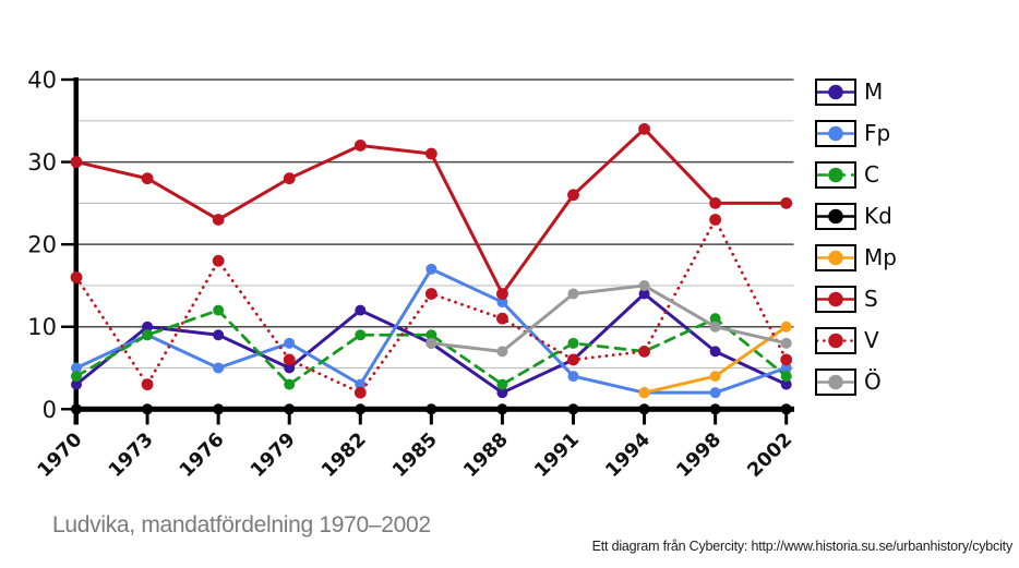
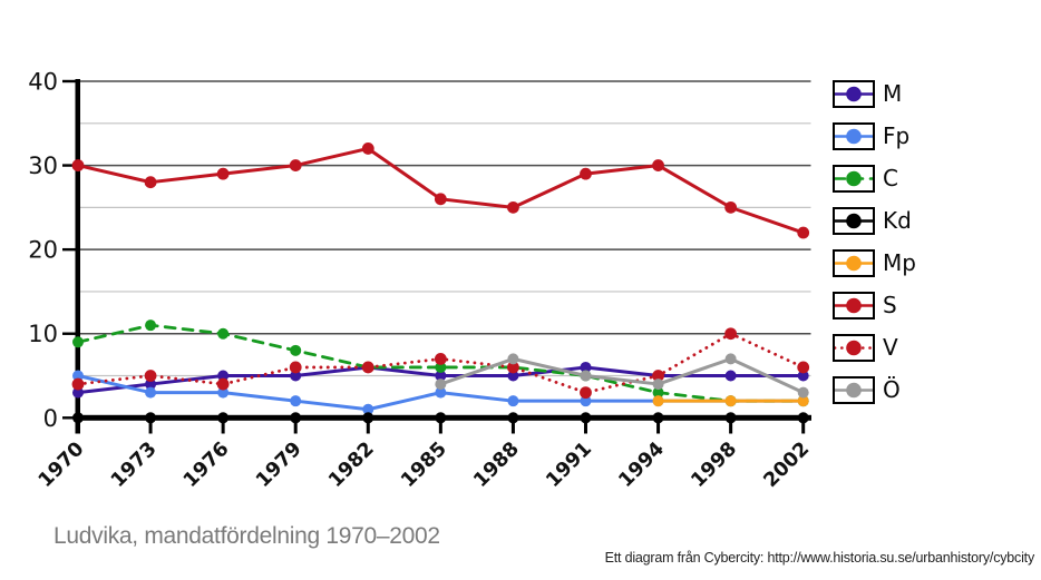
C/1970: 4 -> 9
V/1970: 16 -> 4
M/1973: 10 -> 4
Fp/1973: 9 -> 3
C/1973: 9 -> 11
V/1973: 3 -> 5
M/1976: 9 -> 5
Fp/1976: 5 -> 3
C/1976: 12 -> 10
S/1976: 23 -> 29
V/1976: 18 -> 4
Fp/1979: 8 -> 2
C/1979: 3 -> 8
S/1979: 28 -> 30
M/1982: 12 -> 6
Fp/1982: 3 -> 1
C/1982: 9 -> 6
V/1982: 2 -> 6
M/1985: 8 -> 5
Fp/1985: 17 -> 3
C/1985: 9 -> 6
S/1985: 31 -> 26
V/1985: 14 -> 7
Ö/1985: 8 -> 4
M/1988: 2 -> 5
Fp/1988: 13 -> 2
C/1988: 3 -> 6
S/1988: 14 -> 25
V/1988: 11 -> 6
Fp/1991: 4 -> 2
C/1991: 8 -> 5
S/1991: 26 -> 29
V/1991: 6 -> 3
Ö/1991: 14 -> 5
M/1994: 14 -> 5
C/1994: 7 -> 3
S/1994: 34 -> 30
V/1994: 7 -> 5
Ö/1994: 15 -> 4
M/1998: 7 -> 5
C/1998: 11 -> 2
Mp/1998: 4 -> 2
V/1998: 23 -> 10
Ö/1998: 10 -> 7
M/2002: 3 -> 5
Fp/2002: 5 -> 2
C/2002: 4 -> 2
Mp/2002: 10 -> 2
S/2002: 25 -> 22
Ö/2002: 8 -> 3
